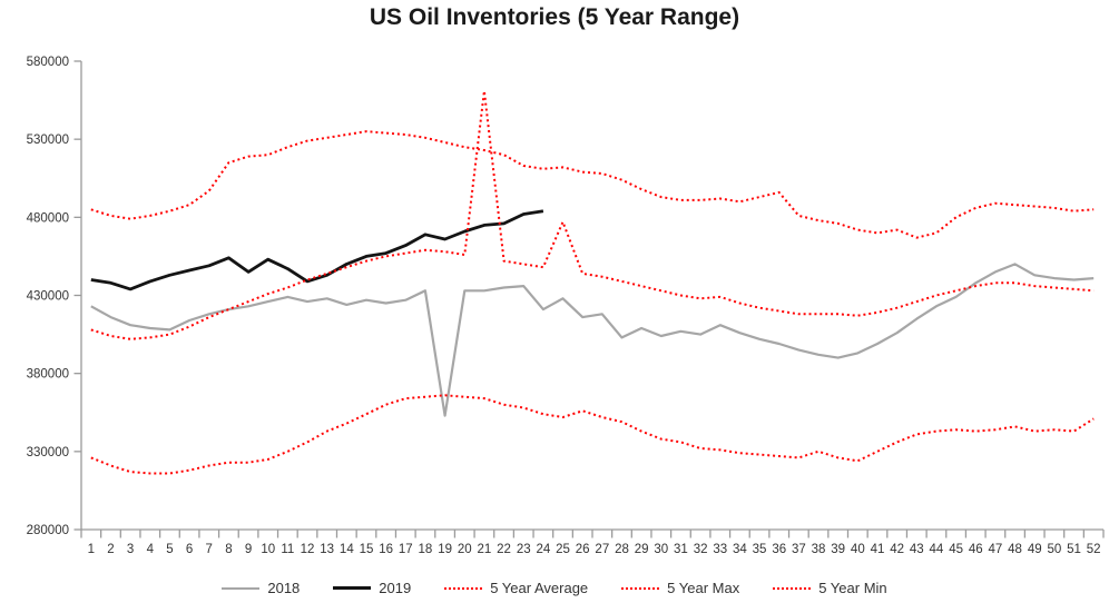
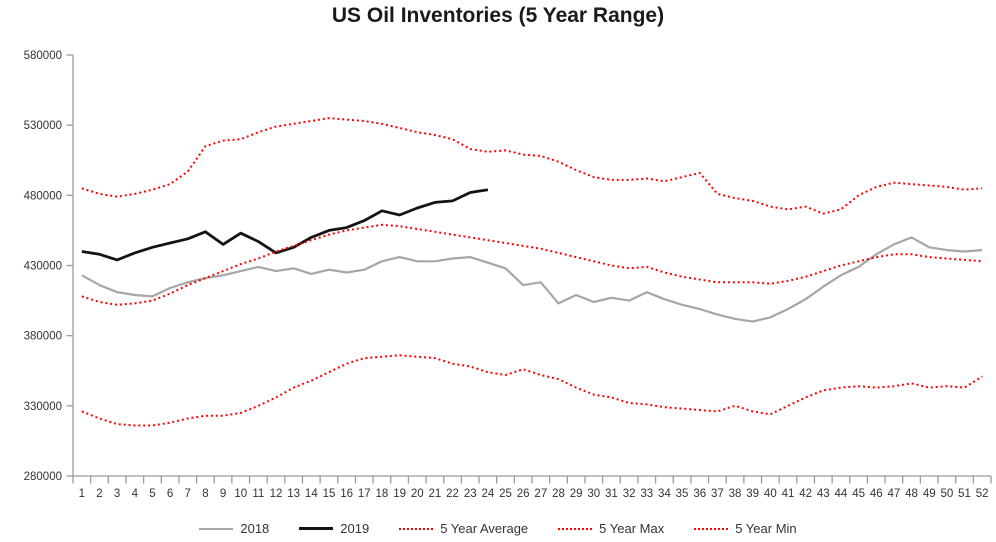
2018/19: 353000 -> 436000
5 Year Average/21: 561000 -> 454000
2018/24: 421000 -> 432000
5 Year Average/25: 477000 -> 446000
